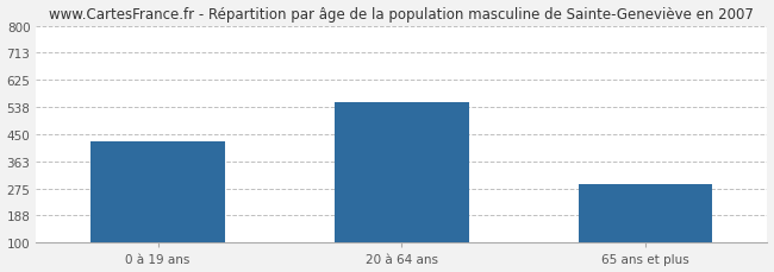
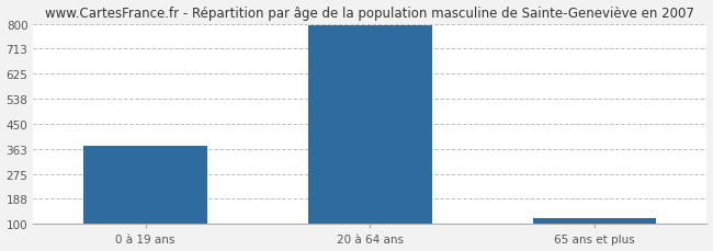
0 à 19 ans: 425 -> 375
20 à 64 ans: 555 -> 795
65 ans et plus: 290 -> 120
